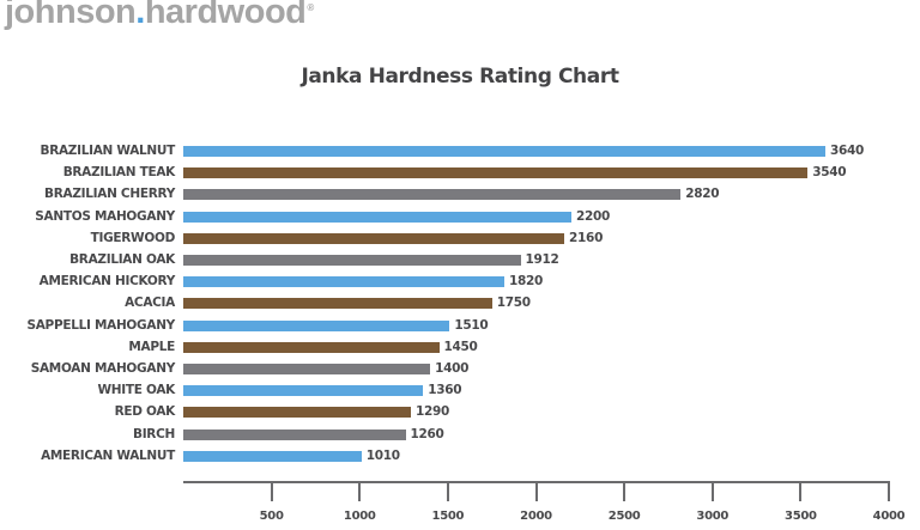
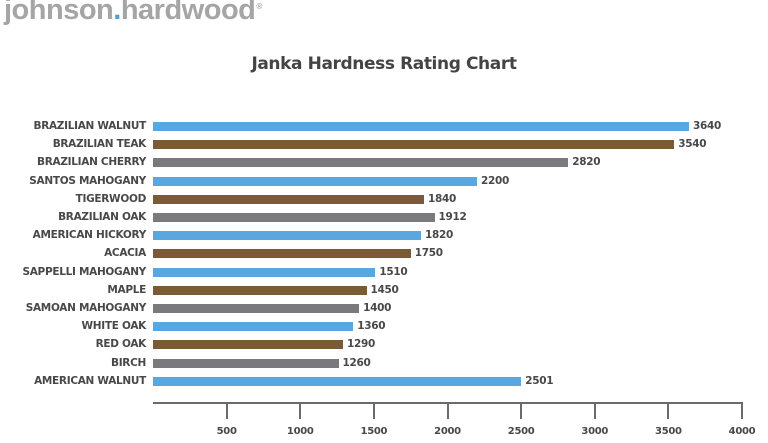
TIGERWOOD: 2160 -> 1840
AMERICAN WALNUT: 1010 -> 2501
